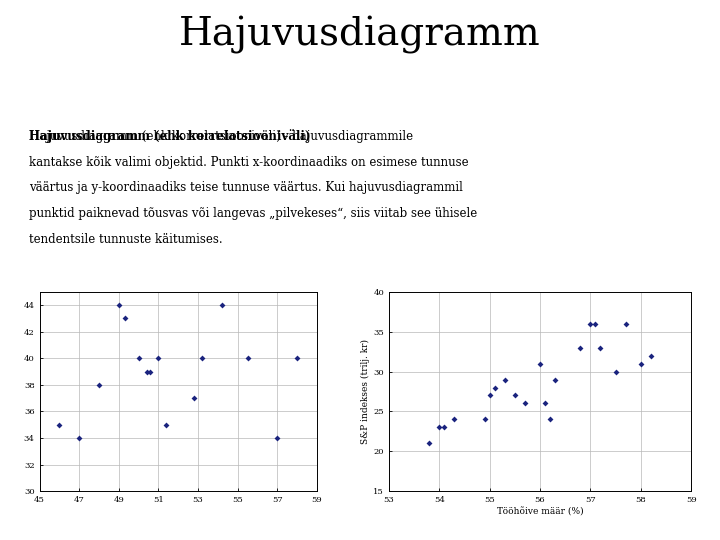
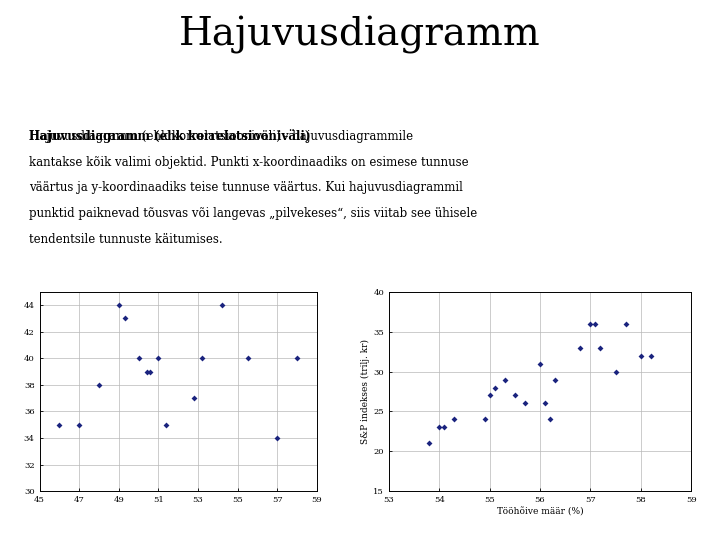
47: 34 -> 35
58: 31 -> 32
